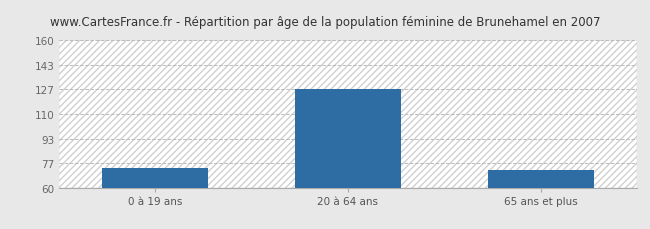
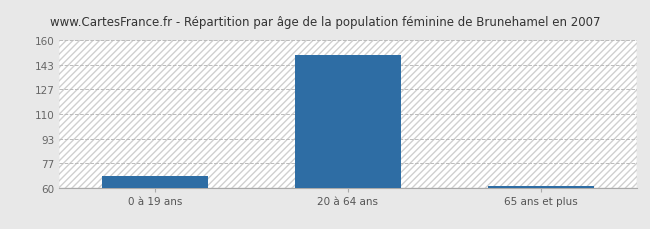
0 à 19 ans: 73 -> 68
20 à 64 ans: 127 -> 150
65 ans et plus: 72 -> 61
